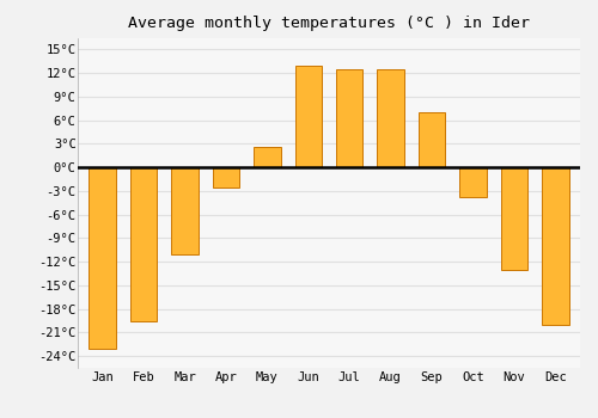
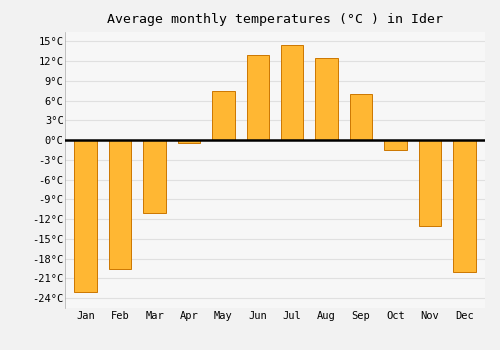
Apr: -2.6°C -> -0.5°C
May: 2.6°C -> 7.5°C
Jul: 12.4°C -> 14.5°C
Oct: -3.8°C -> -1.5°C
